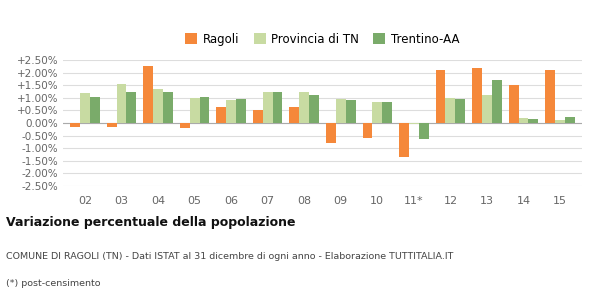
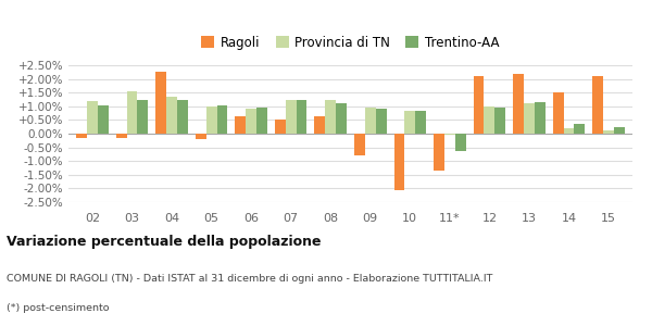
Ragoli/10: -0.60% -> -2.05%
Trentino-AA/13: 1.70% -> 1.15%
Trentino-AA/14: 0.15% -> 0.35%
